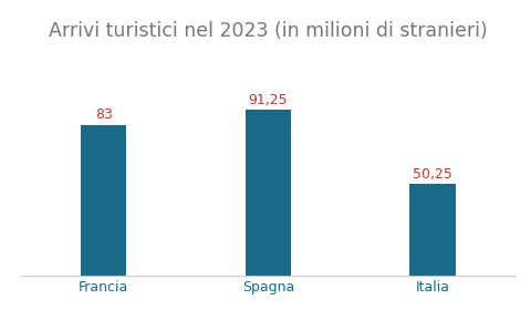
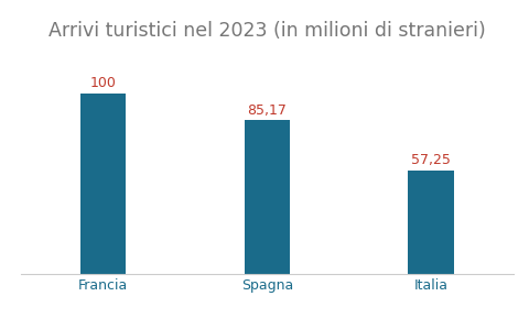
Francia: 83 -> 100
Spagna: 91,25 -> 85,17
Italia: 50,25 -> 57,25
